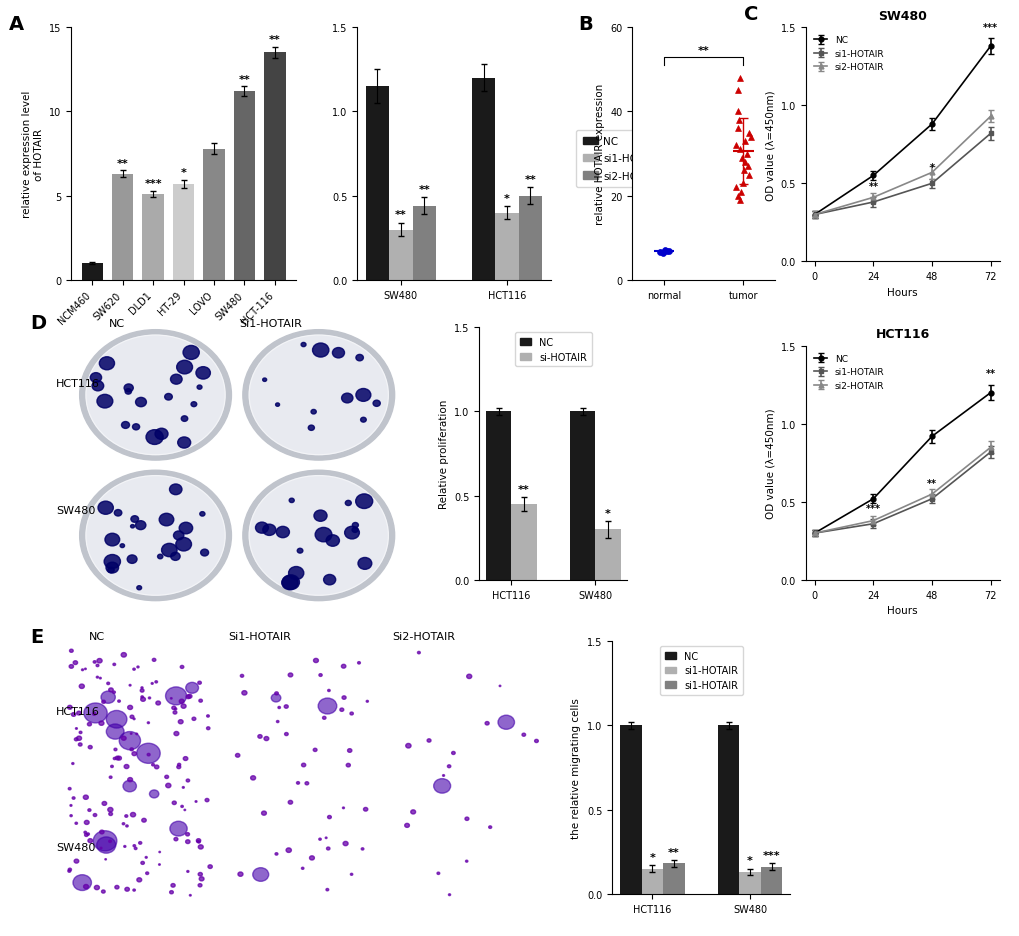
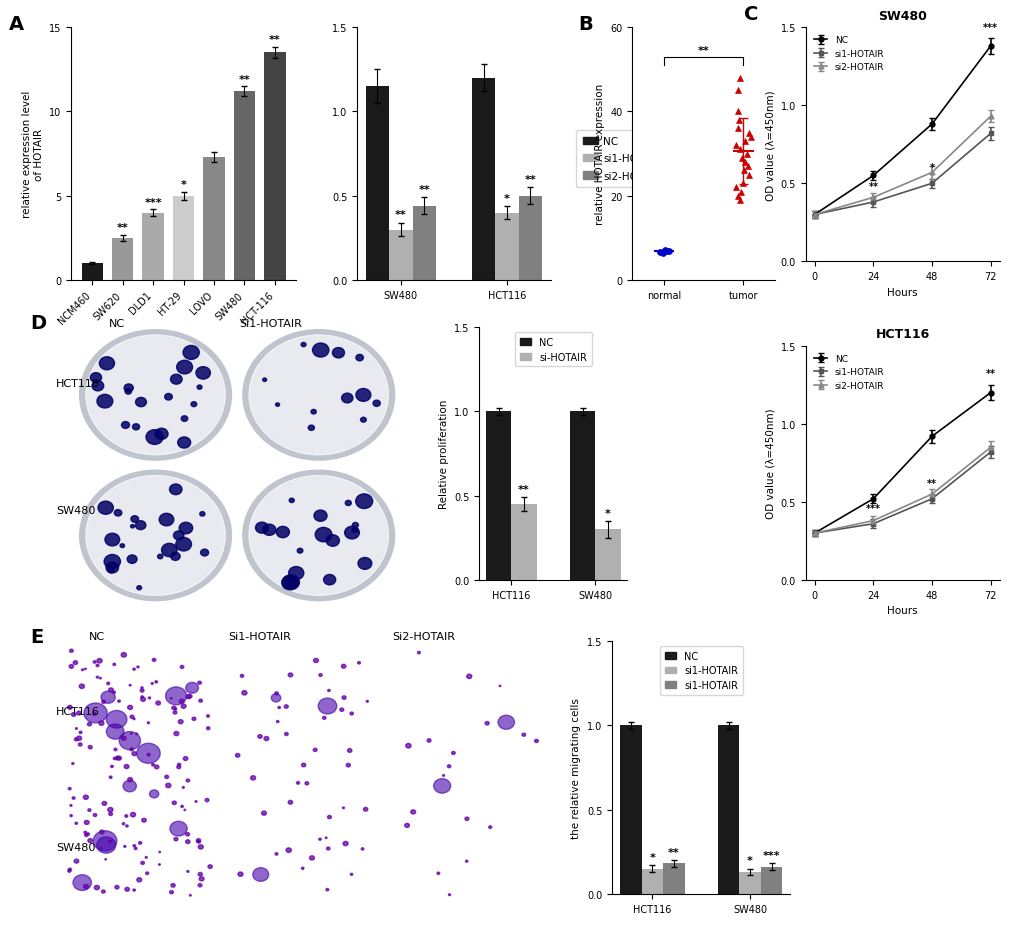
SW620: 6.3 -> 2.5
DLD1: 5.1 -> 4.0
HT-29: 5.7 -> 5.0
LOVO: 7.8 -> 7.3
